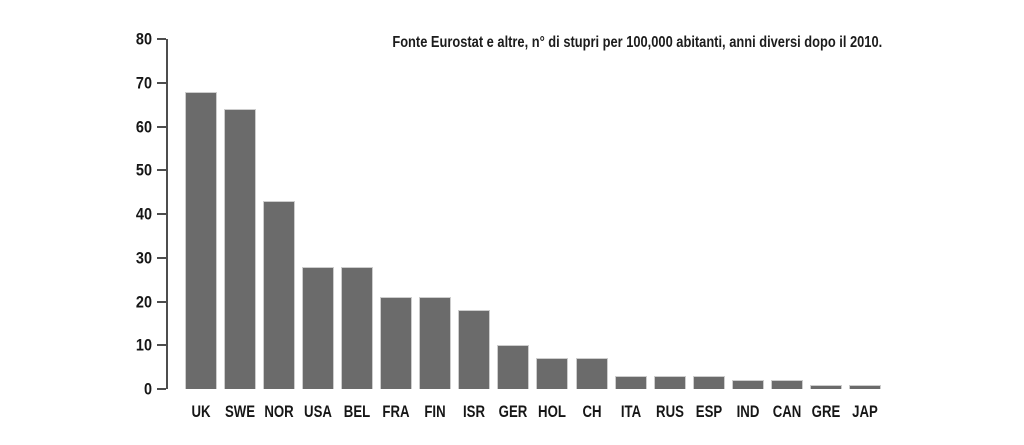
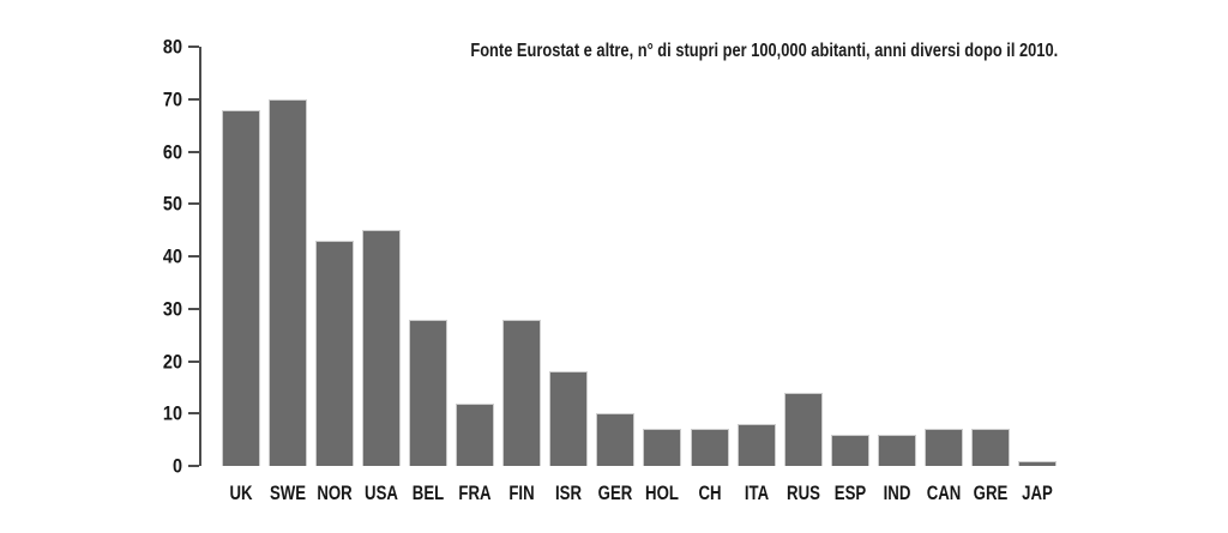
SWE: 64 -> 70
USA: 28 -> 45
FRA: 21 -> 12
FIN: 21 -> 28
ITA: 3 -> 8
RUS: 3 -> 14
ESP: 3 -> 6
IND: 2 -> 6
CAN: 2 -> 7
GRE: 1 -> 7
